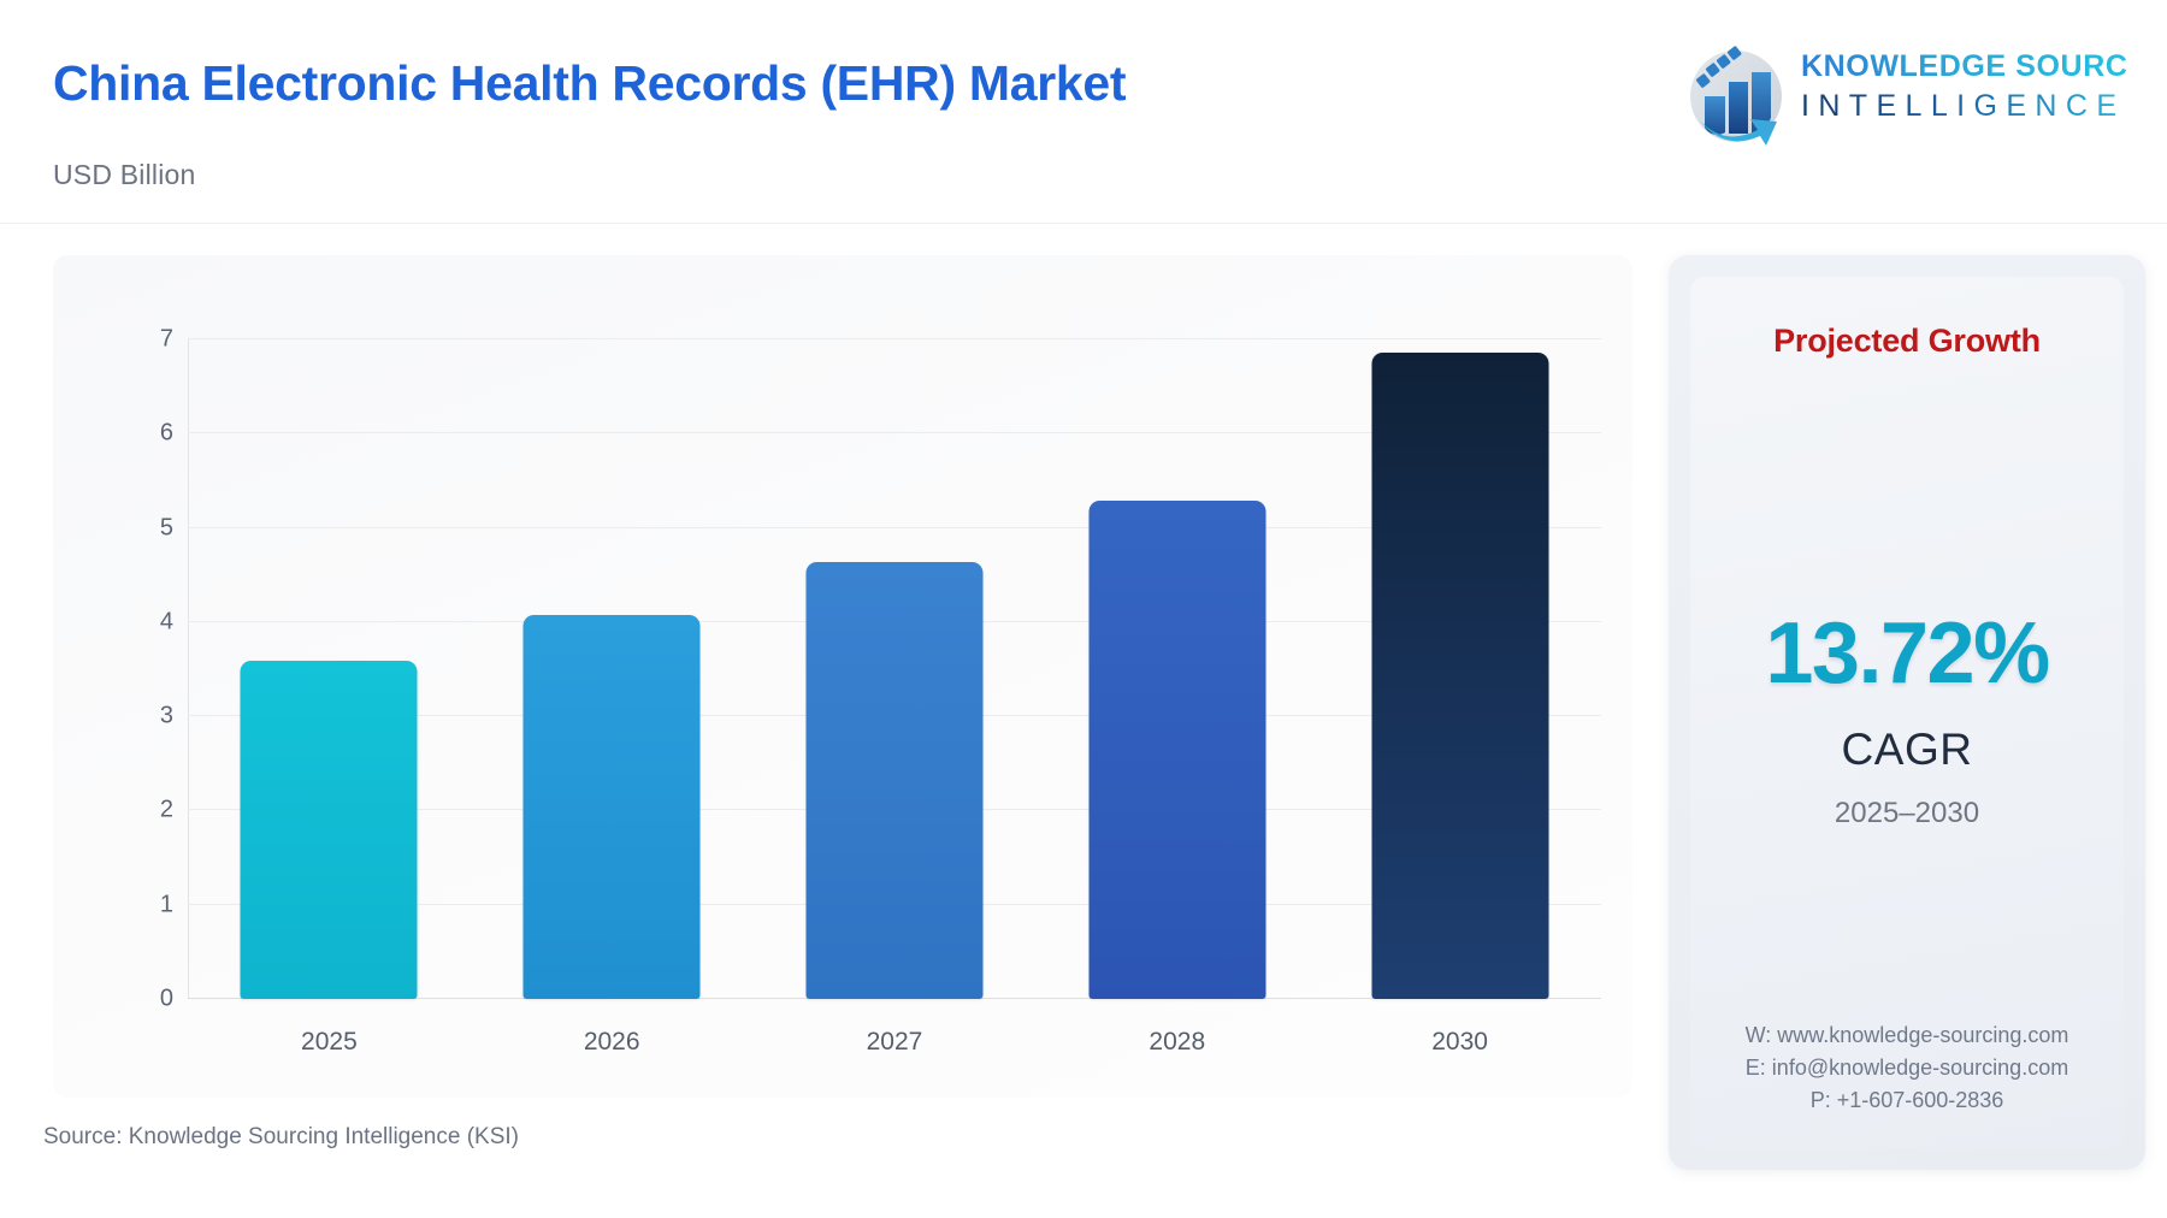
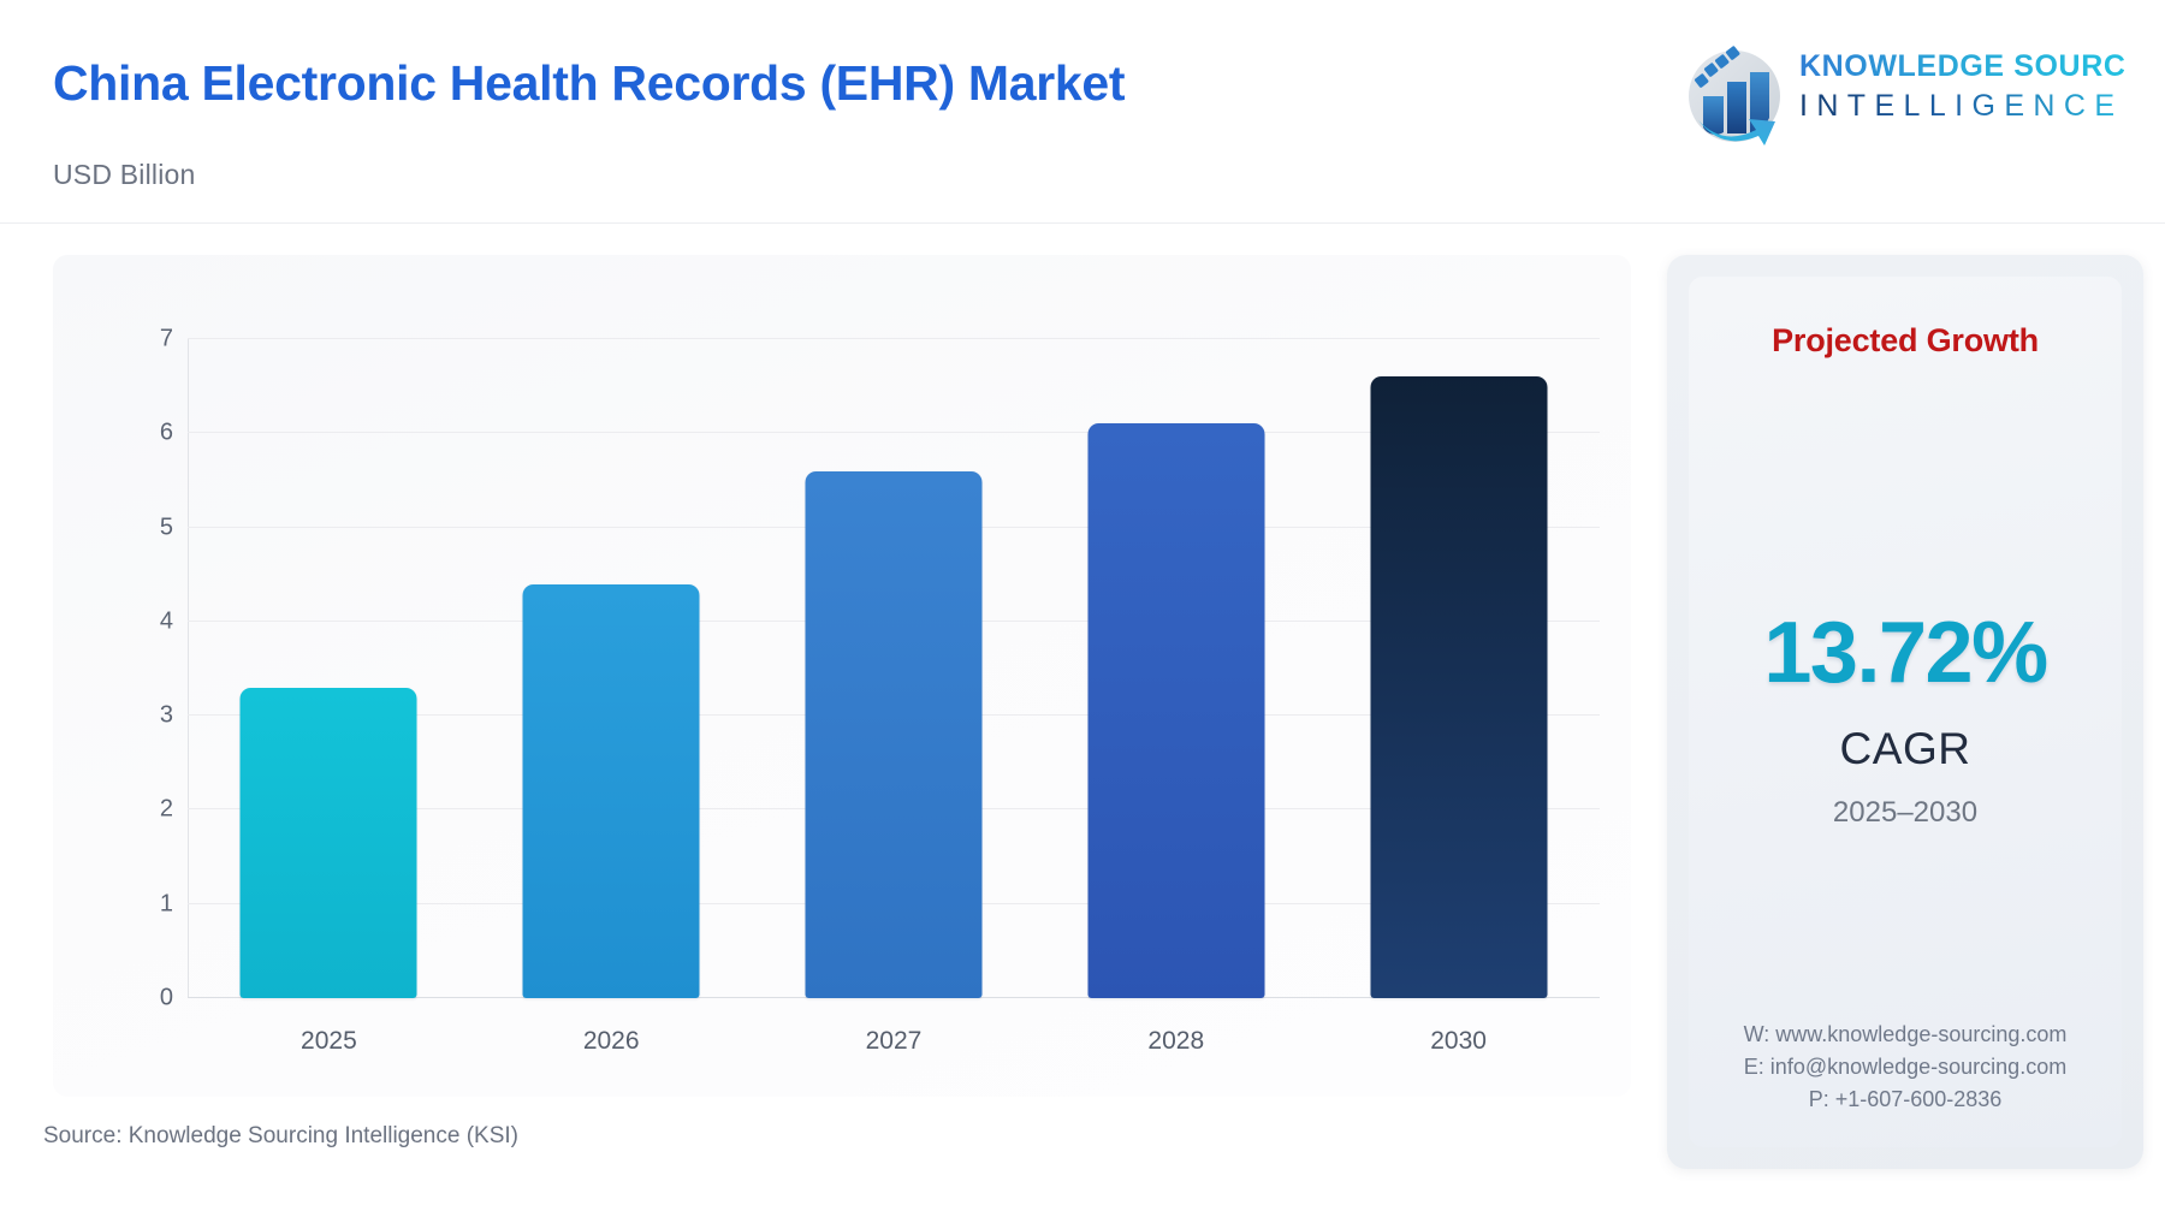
2025: 3.6 -> 3.3
2026: 4.1 -> 4.4
2027: 4.6 -> 5.6
2028: 5.3 -> 6.1
2030: 6.9 -> 6.6
